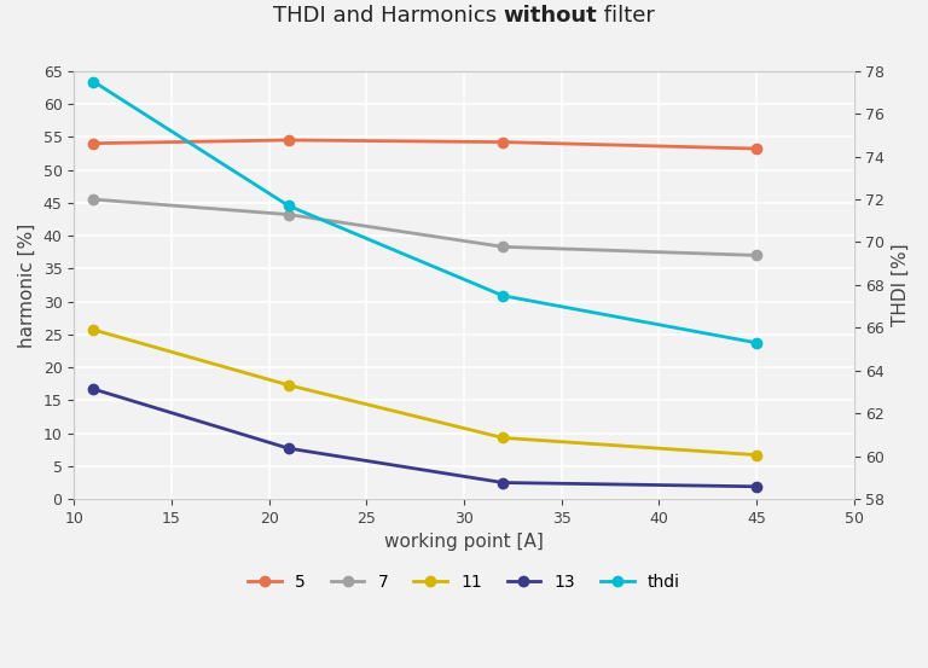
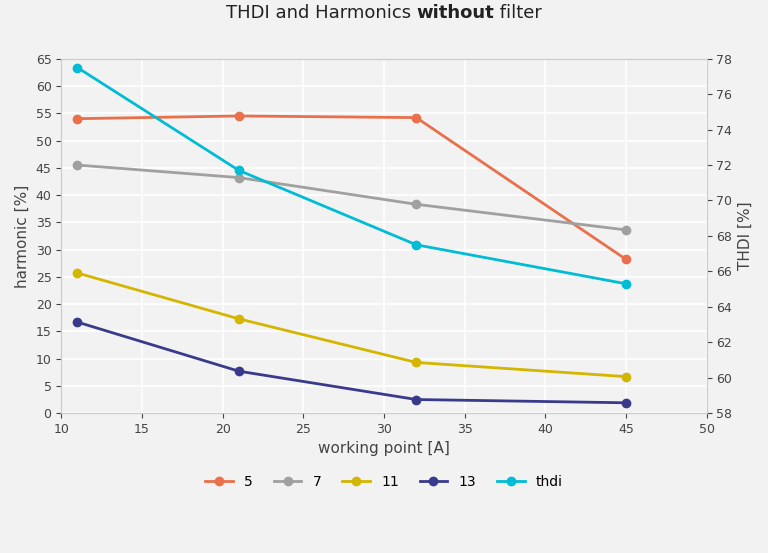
5/45: 53.2 -> 28.2
7/45: 37.0 -> 33.6
